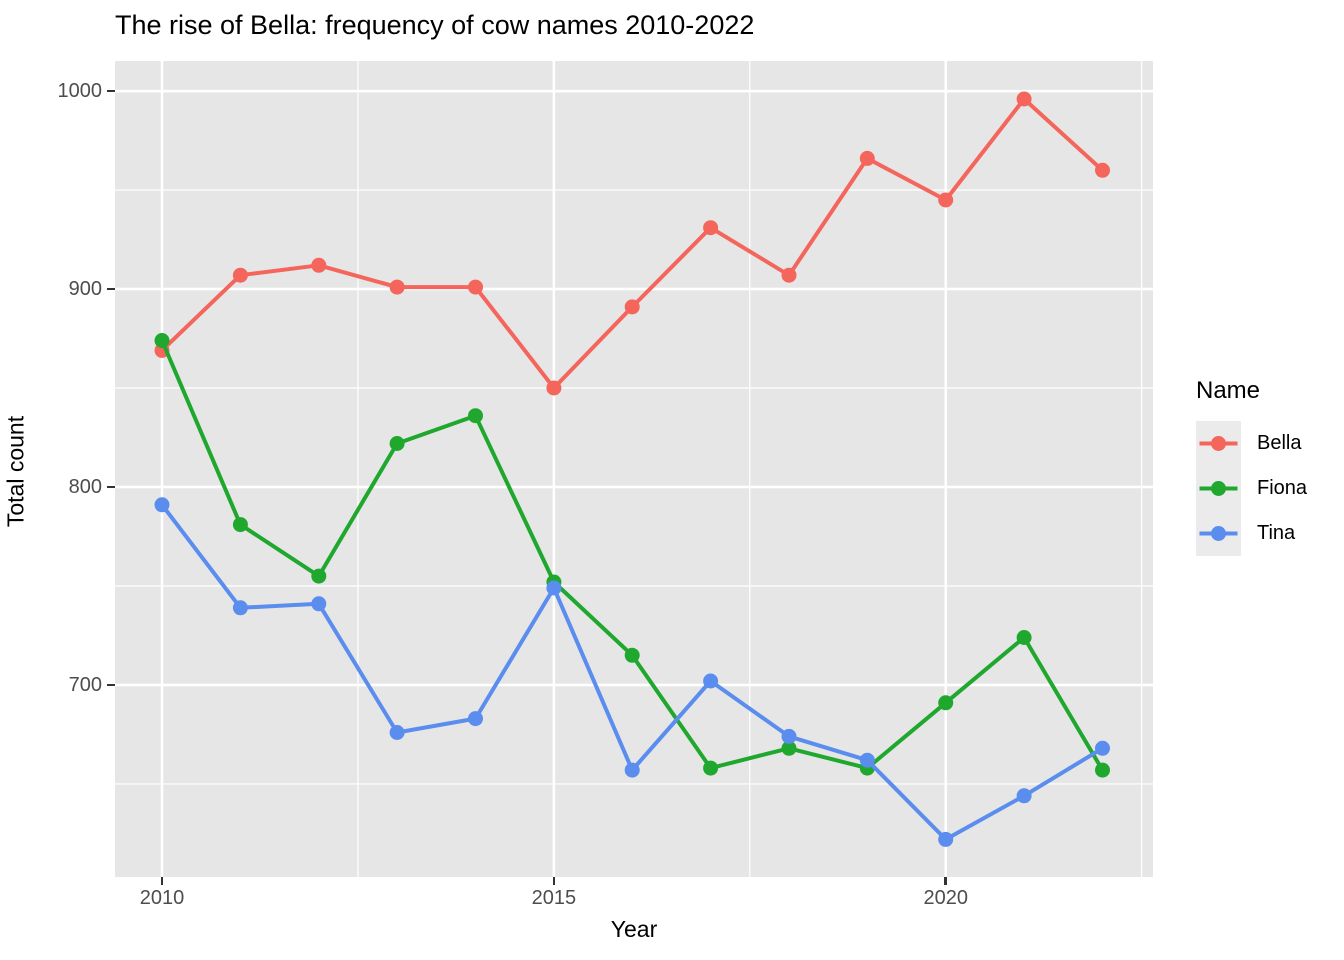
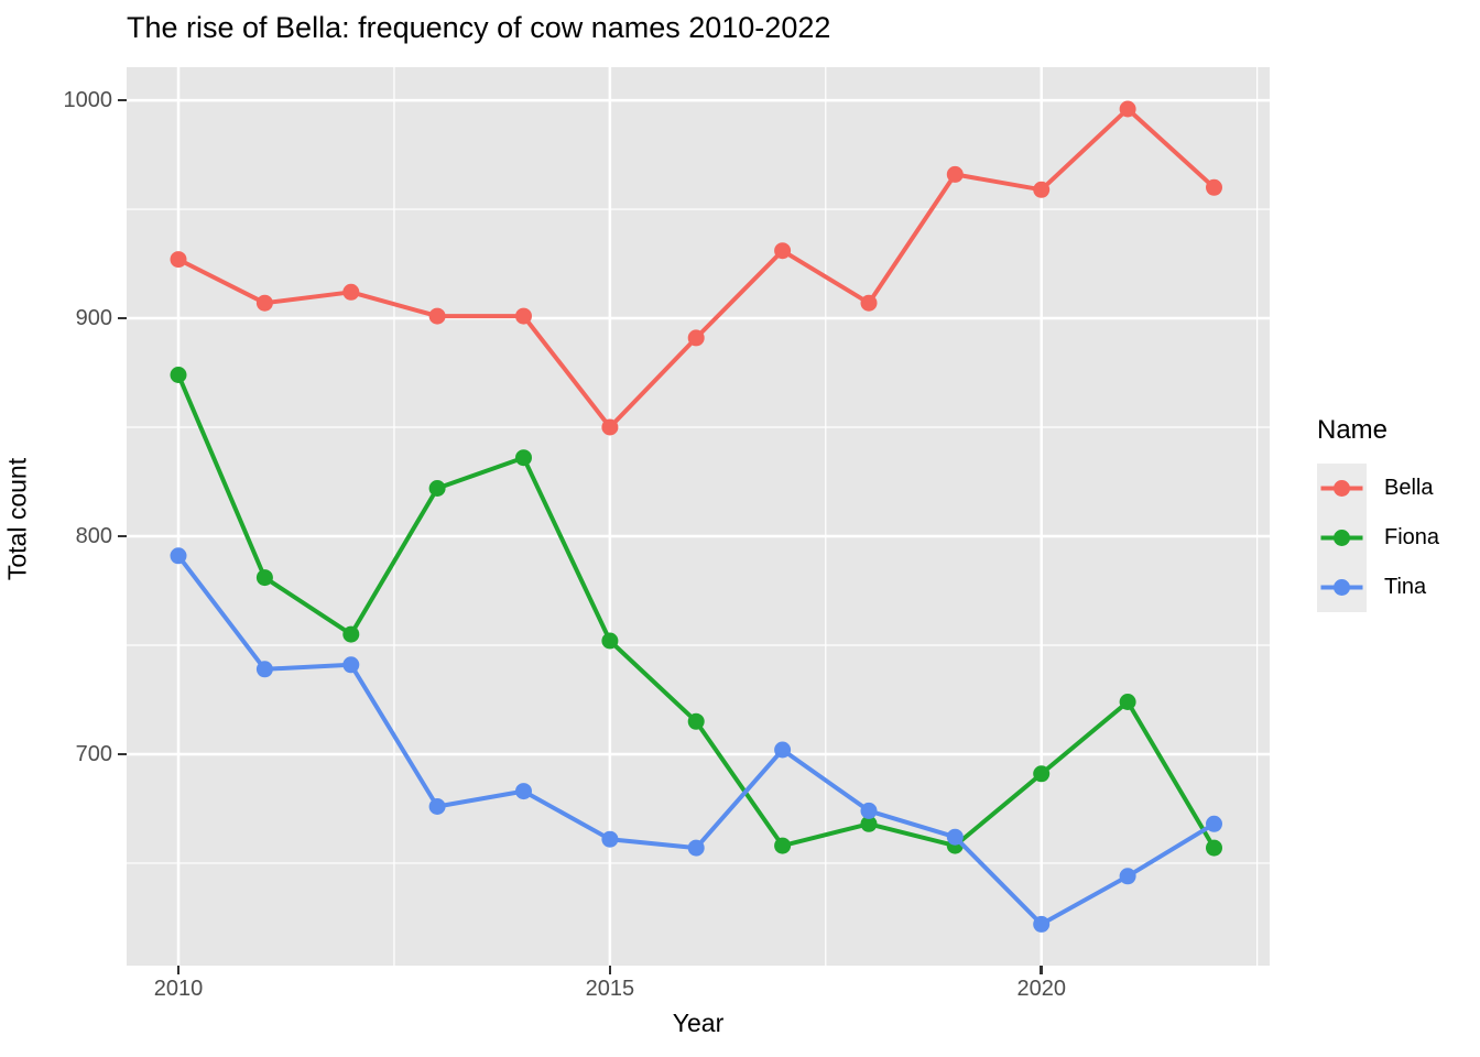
Bella/2010: 869 -> 927
Tina/2015: 749 -> 661
Bella/2020: 945 -> 959
